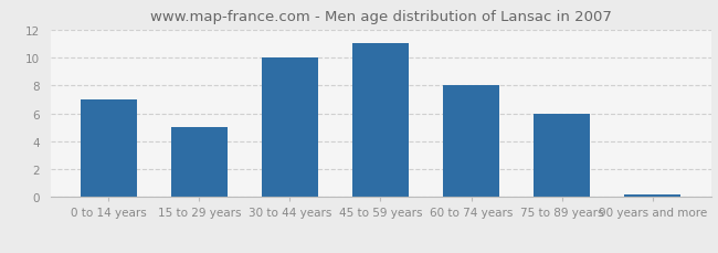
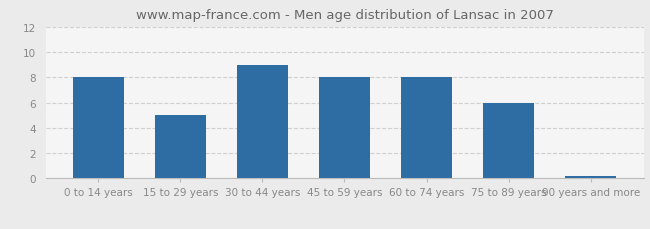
0 to 14 years: 7.0 -> 8.0
30 to 44 years: 10.0 -> 9.0
45 to 59 years: 11.0 -> 8.0
